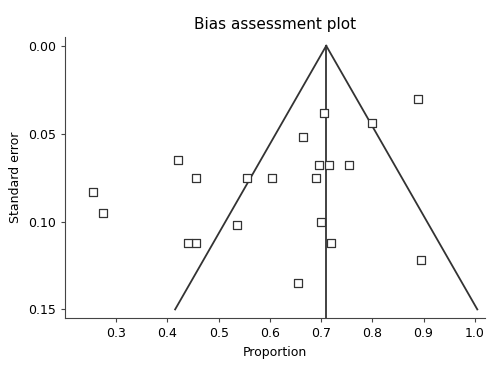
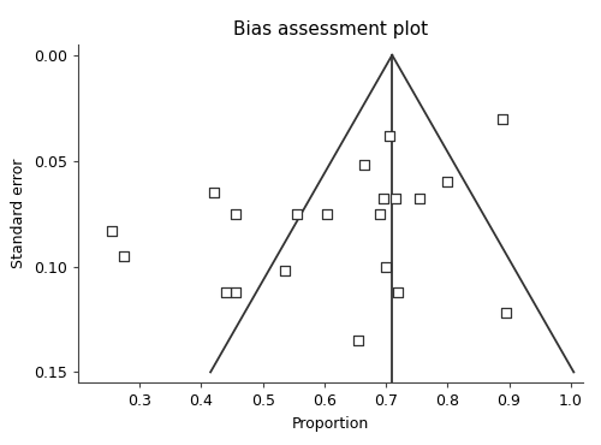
0.8: 0.044 -> 0.060
